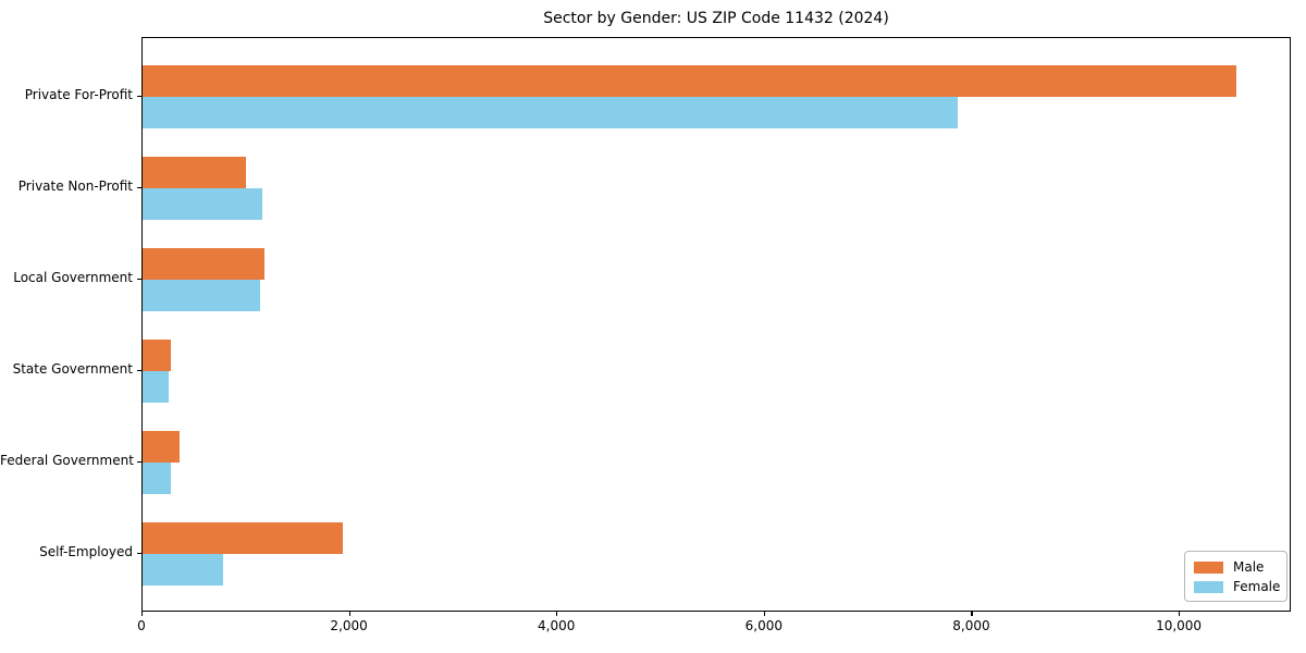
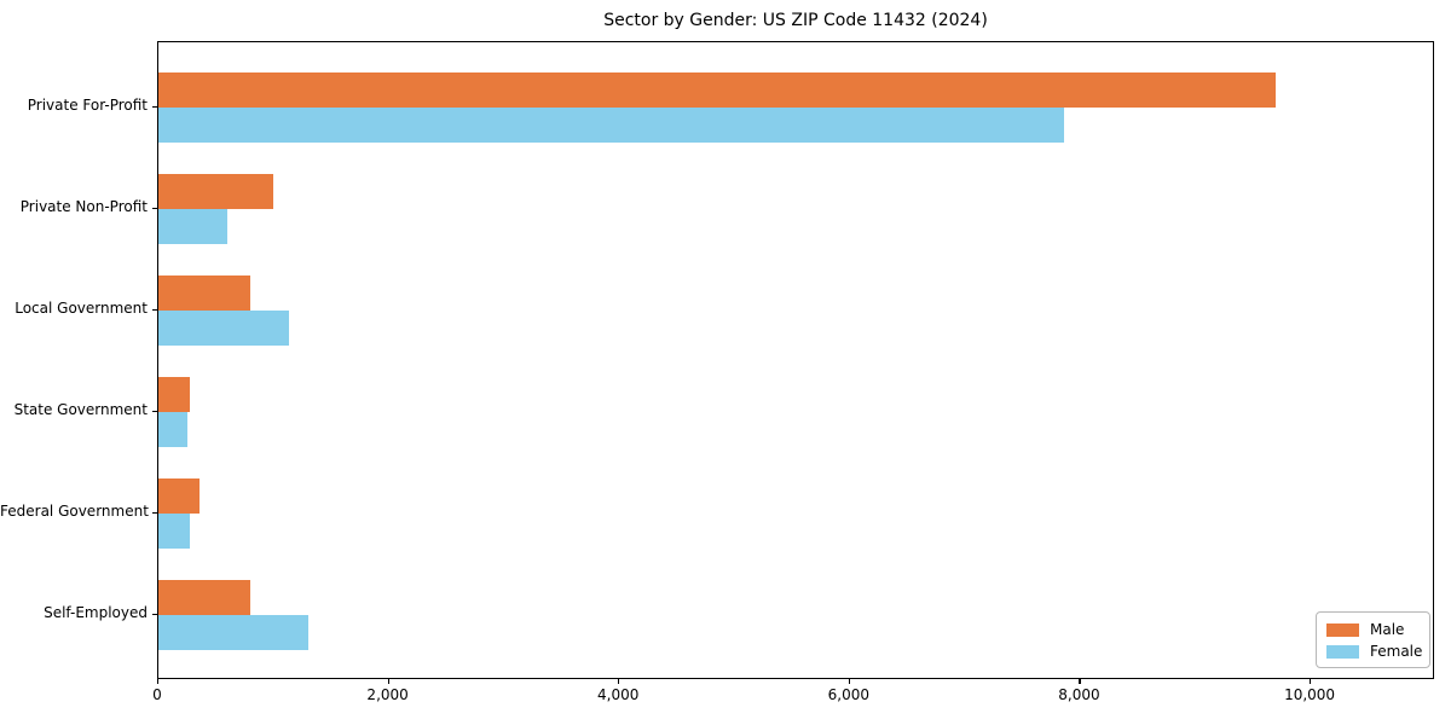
Male/Private For-Profit: 10500 -> 9700
Female/Private Non-Profit: 1200 -> 600
Male/Local Government: 1200 -> 800
Male/Self-Employed: 1900 -> 800
Female/Self-Employed: 800 -> 1300
